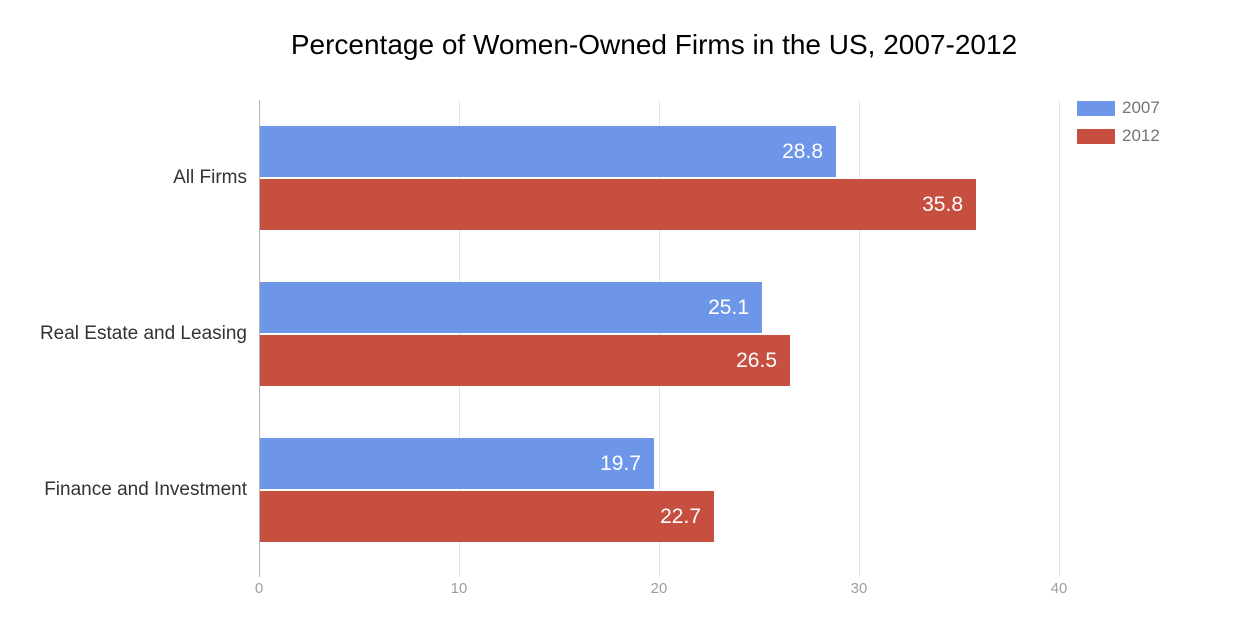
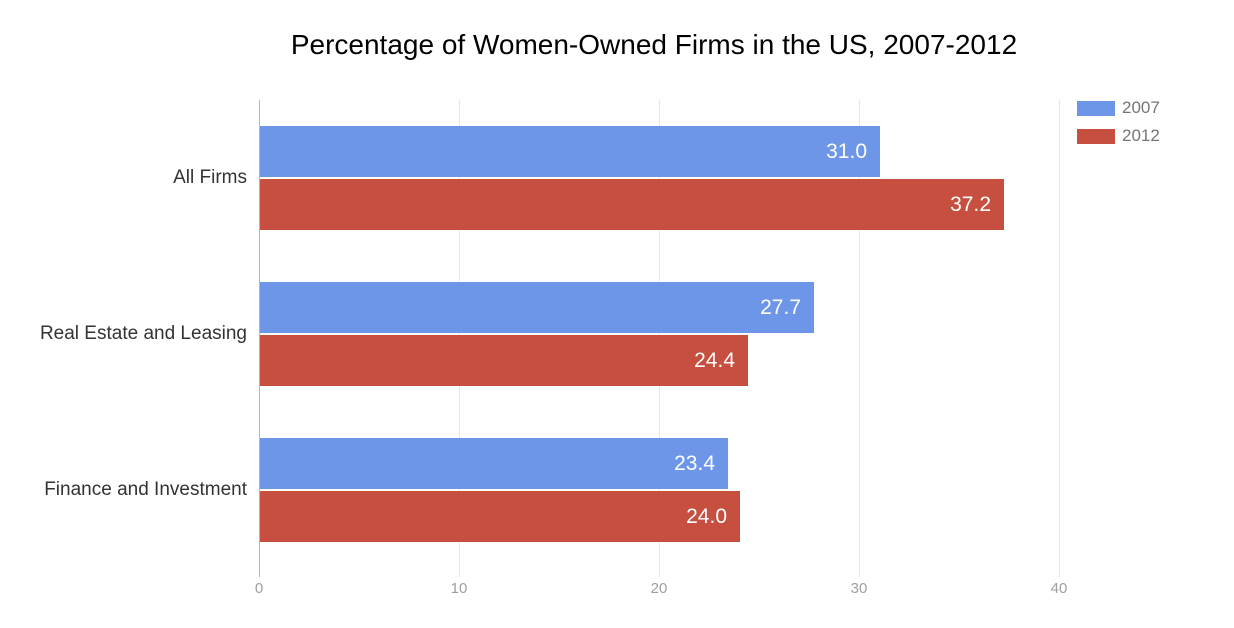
2007/All Firms: 28.8 -> 31.0
2012/All Firms: 35.8 -> 37.2
2007/Real Estate and Leasing: 25.1 -> 27.7
2012/Real Estate and Leasing: 26.5 -> 24.4
2007/Finance and Investment: 19.7 -> 23.4
2012/Finance and Investment: 22.7 -> 24.0
